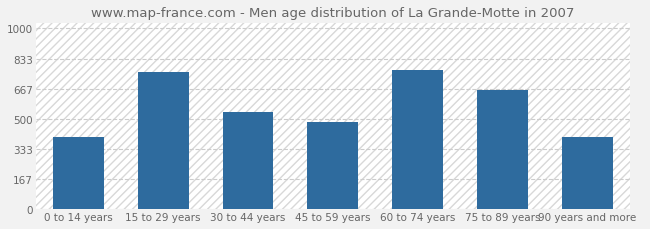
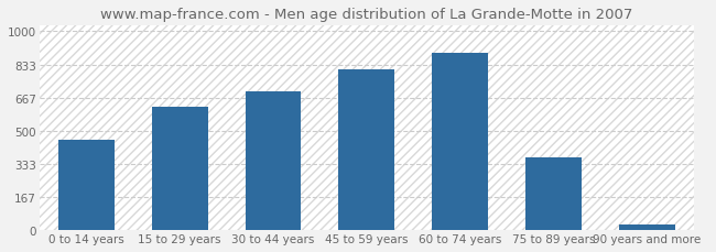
0 to 14 years: 400 -> 460
15 to 29 years: 760 -> 620
30 to 44 years: 540 -> 700
45 to 59 years: 480 -> 810
60 to 74 years: 770 -> 890
75 to 89 years: 660 -> 360
90 years and more: 400 -> 30
